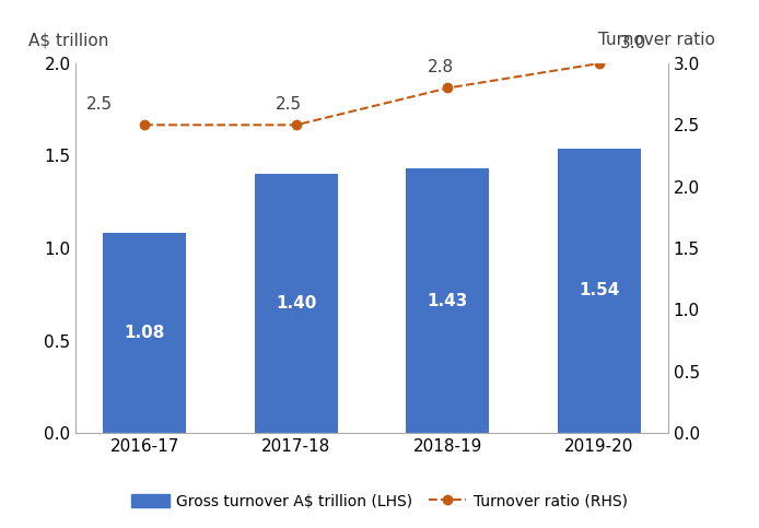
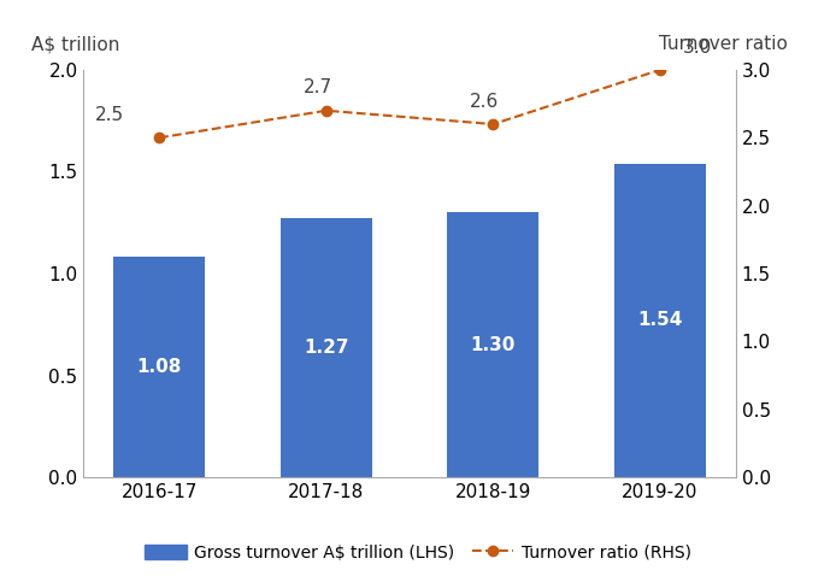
Gross turnover A$ trillion (LHS)/2017-18: 1.40 -> 1.27
Turnover ratio (RHS)/2017-18: 2.5 -> 2.7
Gross turnover A$ trillion (LHS)/2018-19: 1.43 -> 1.30
Turnover ratio (RHS)/2018-19: 2.8 -> 2.6
